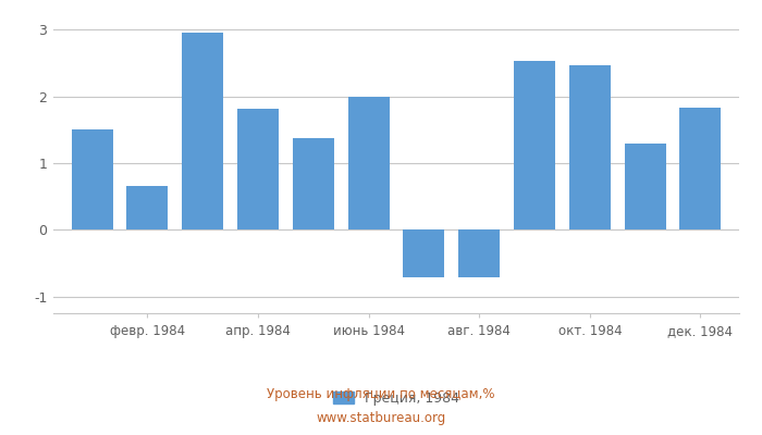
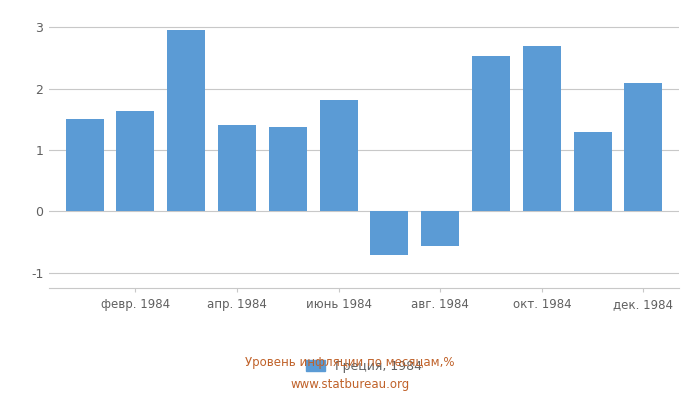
февр. 1984: 0.65 -> 1.64
апр. 1984: 1.82 -> 1.40
июнь 1984: 2.00 -> 1.82
авг. 1984: -0.72 -> -0.56
окт. 1984: 2.46 -> 2.70
дек. 1984: 1.83 -> 2.10
